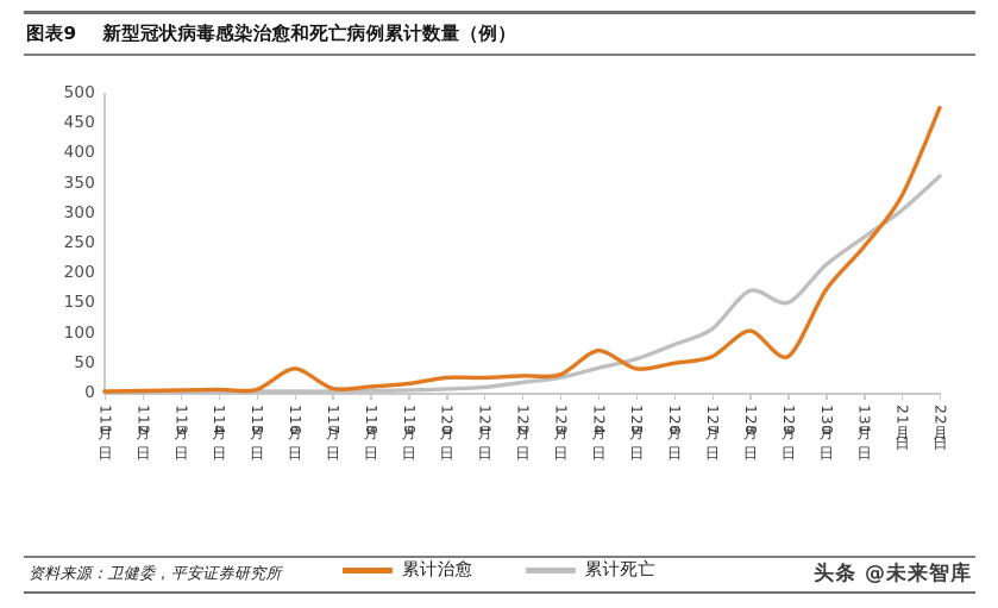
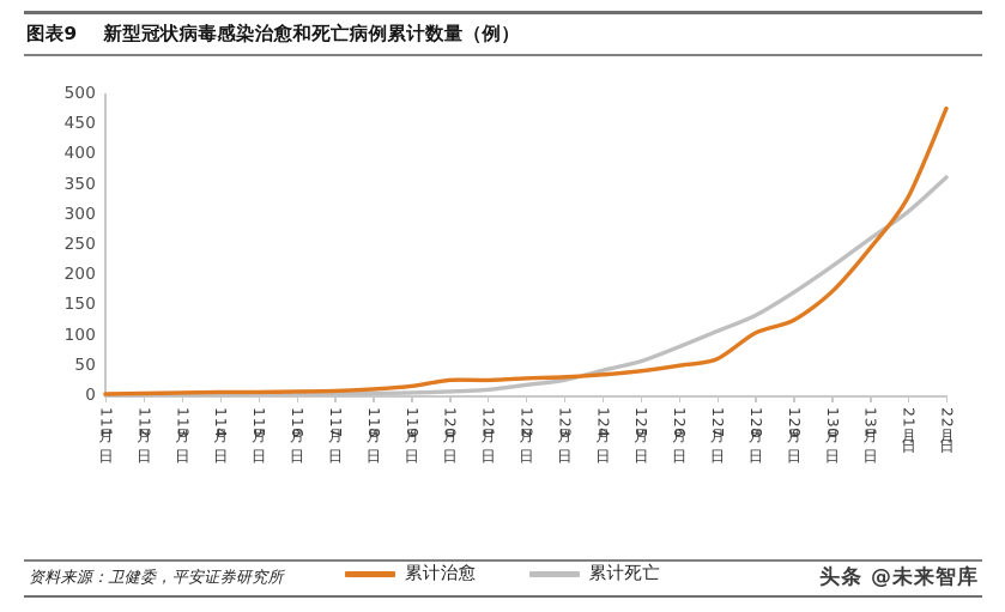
累计治愈/1月16日: 40 -> 10
累计治愈/1月24日: 70 -> 30
累计死亡/1月28日: 170 -> 130
累计治愈/1月29日: 60 -> 120
累计死亡/1月29日: 150 -> 170
